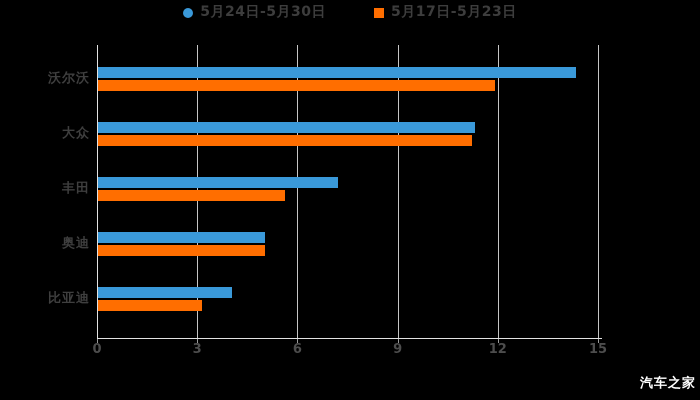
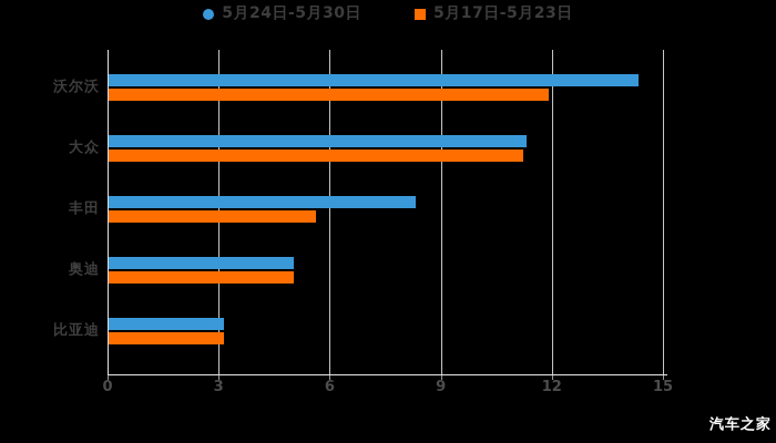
5月24日-5月30日/丰田: 7.2 -> 8.3
5月24日-5月30日/比亚迪: 4.0 -> 3.1
